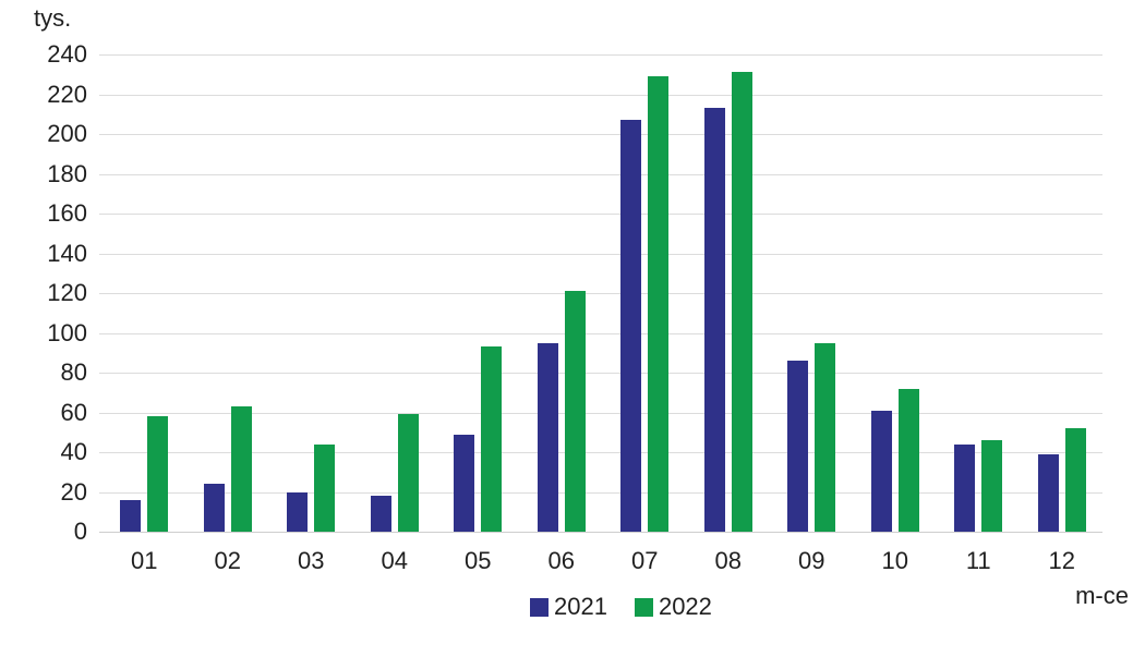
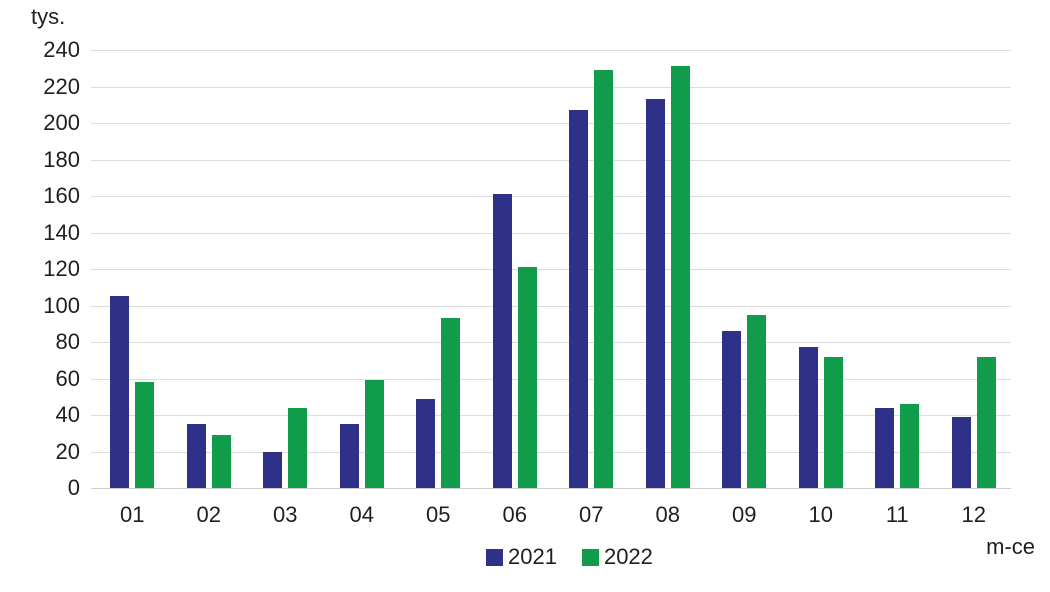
2021/01: 16 -> 105
2021/02: 24 -> 35
2022/02: 63 -> 29
2021/04: 18 -> 35
2021/06: 95 -> 161
2021/10: 61 -> 77
2022/12: 52 -> 72
